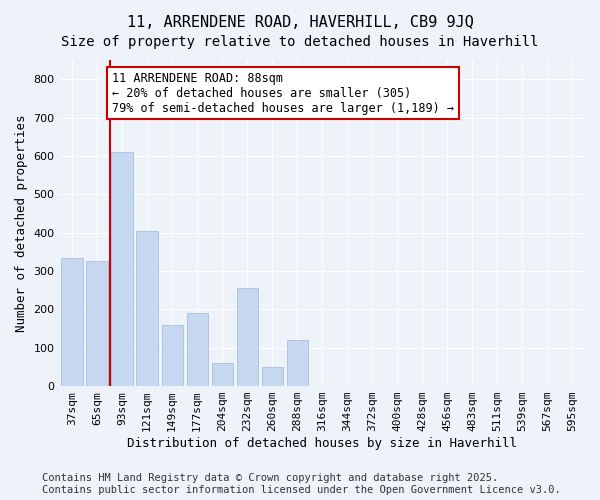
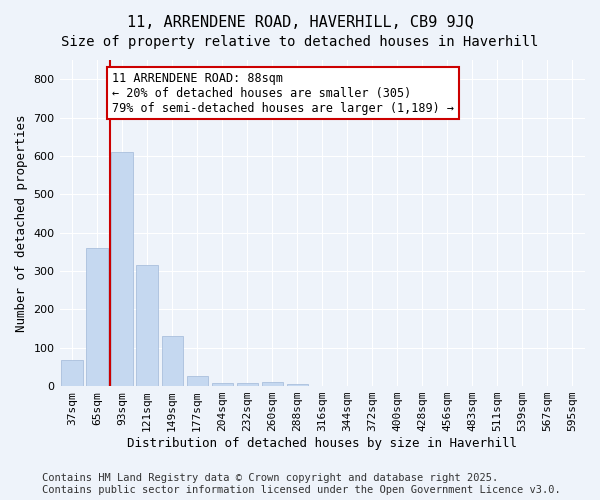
37sqm: 335 -> 67
65sqm: 325 -> 360
121sqm: 405 -> 316
149sqm: 160 -> 130
177sqm: 190 -> 25
204sqm: 60 -> 8
232sqm: 255 -> 8
260sqm: 50 -> 10
288sqm: 120 -> 5
